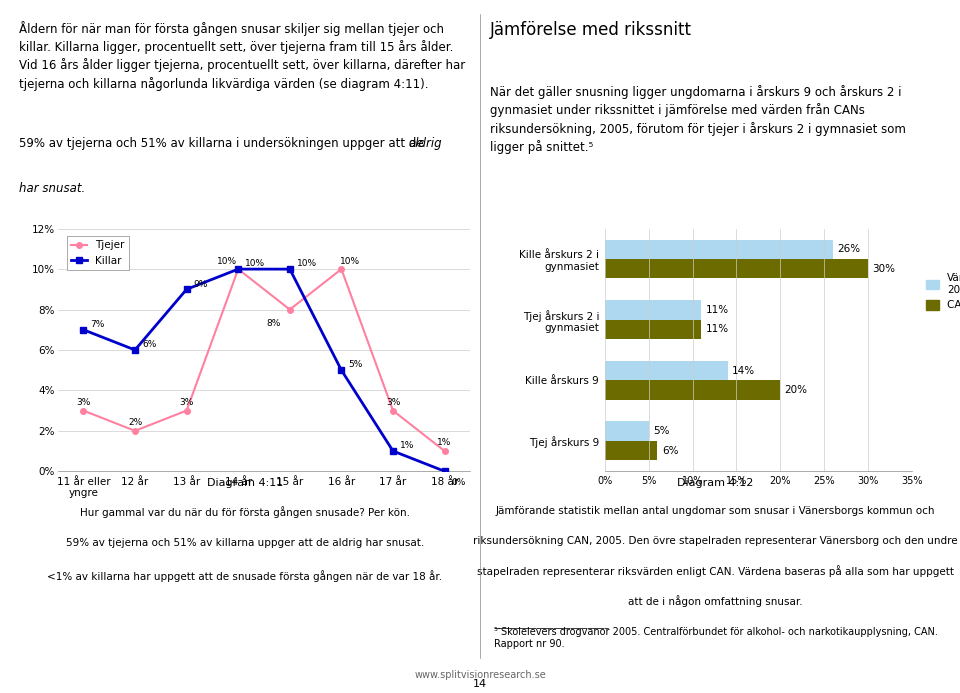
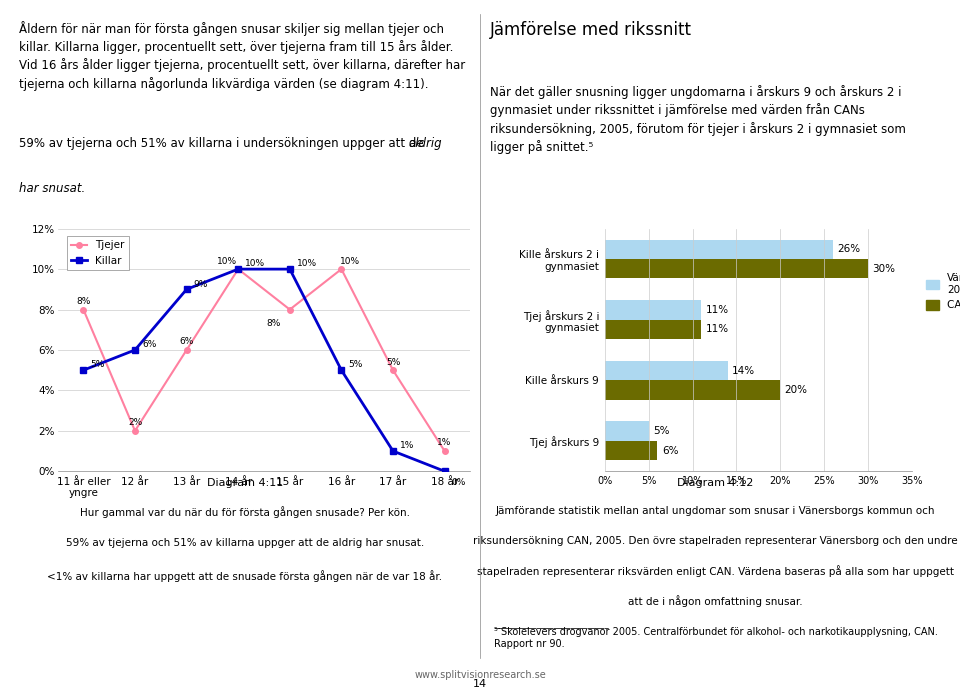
Tjejer/11 år eller yngre: 3% -> 8%
Killar/11 år eller yngre: 7% -> 5%
Tjejer/13 år: 3% -> 6%
Tjejer/17 år: 3% -> 5%
